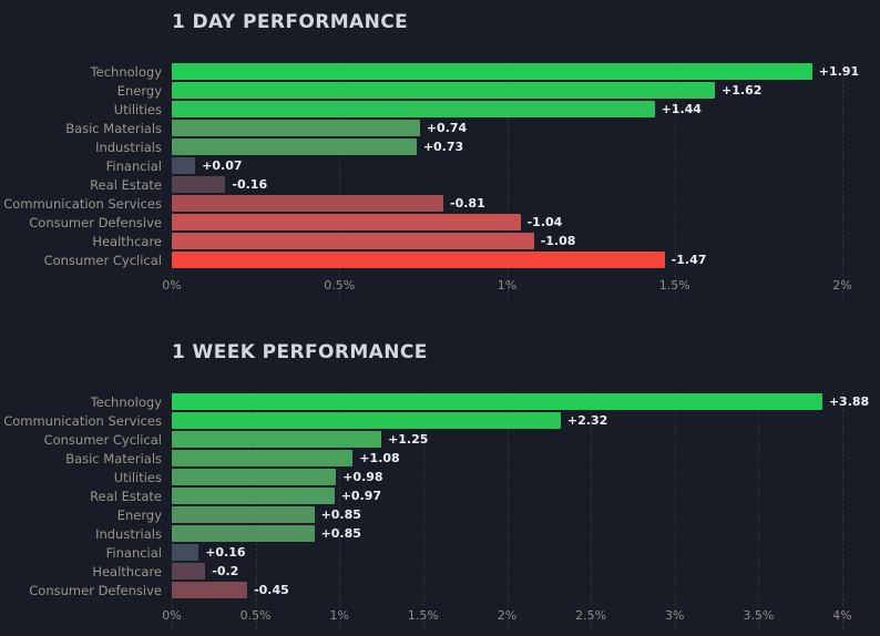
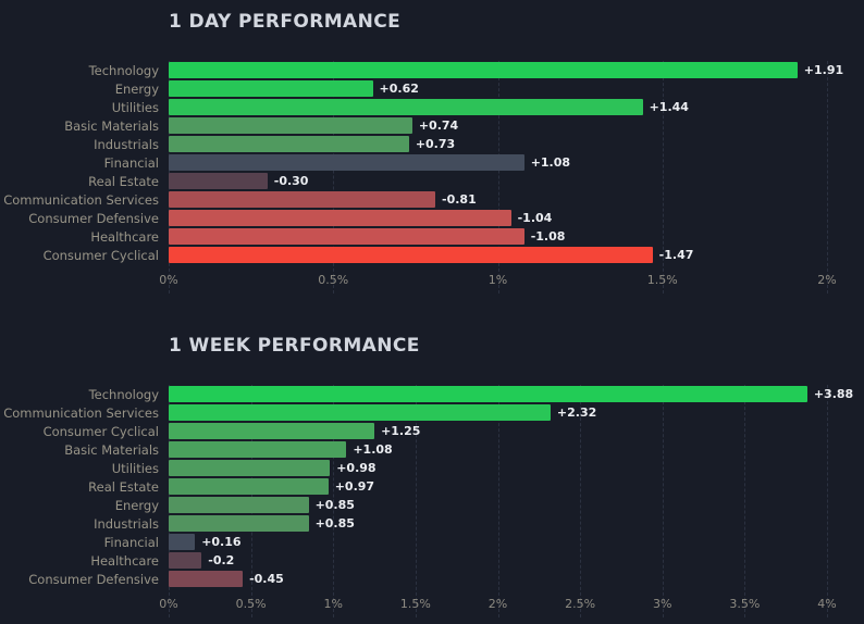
1 DAY PERFORMANCE/Energy: +1.62 -> +0.62
1 DAY PERFORMANCE/Financial: +0.07 -> +1.08
1 DAY PERFORMANCE/Real Estate: -0.16 -> -0.30
